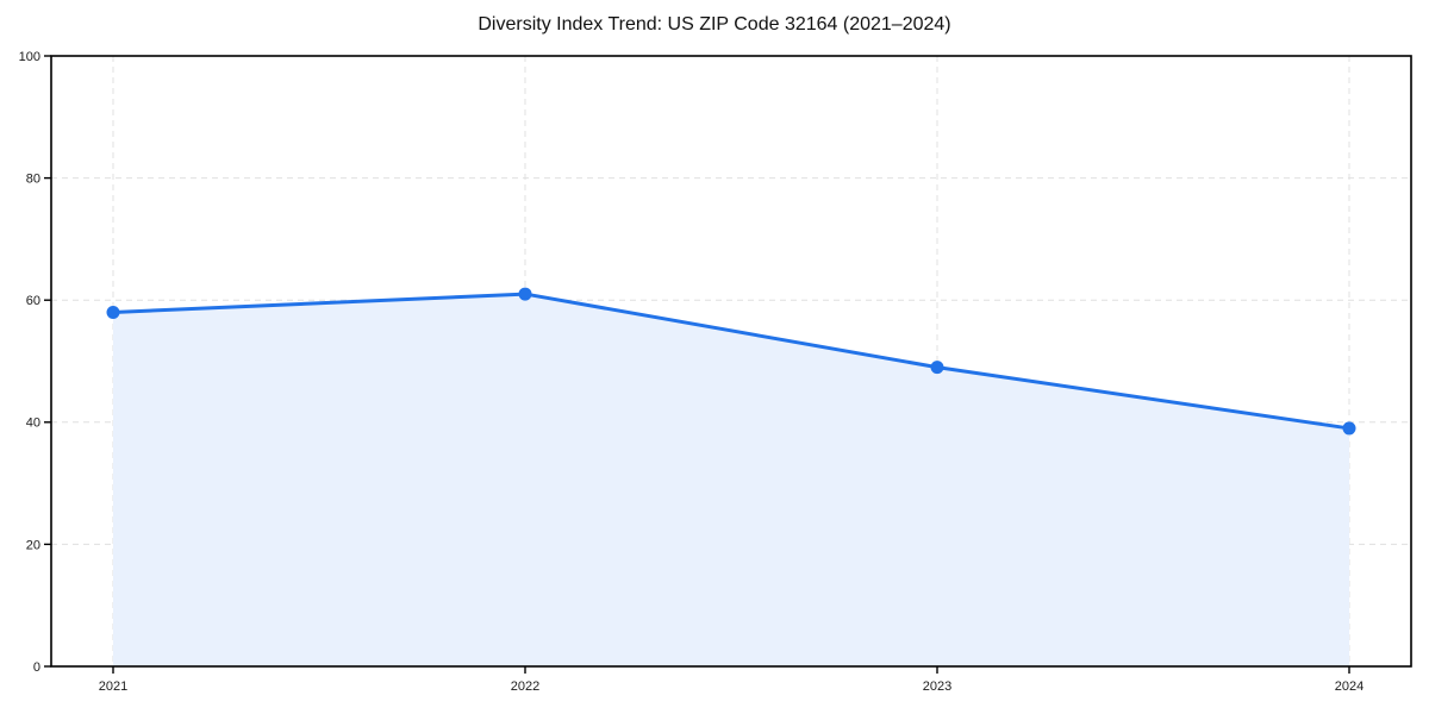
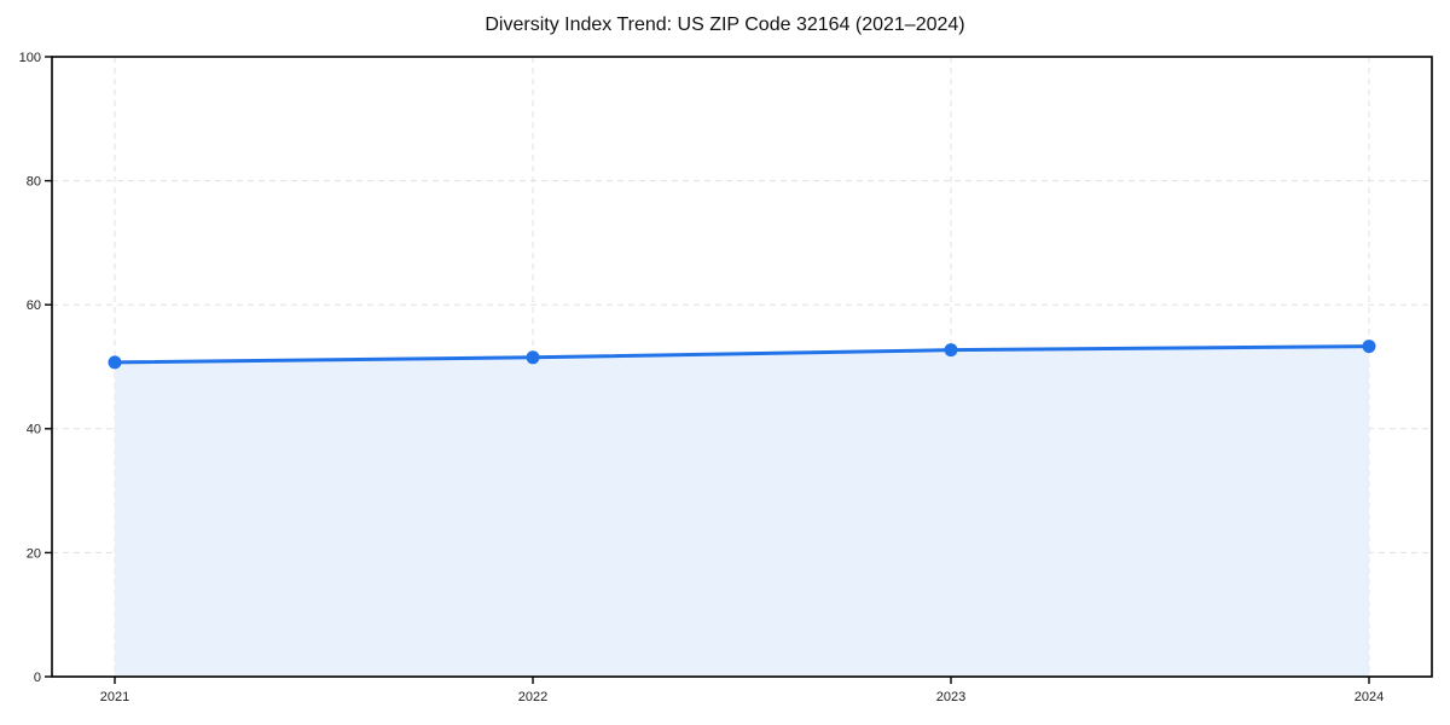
2021: 58 -> 51
2022: 61 -> 52
2023: 49 -> 53
2024: 39 -> 53
